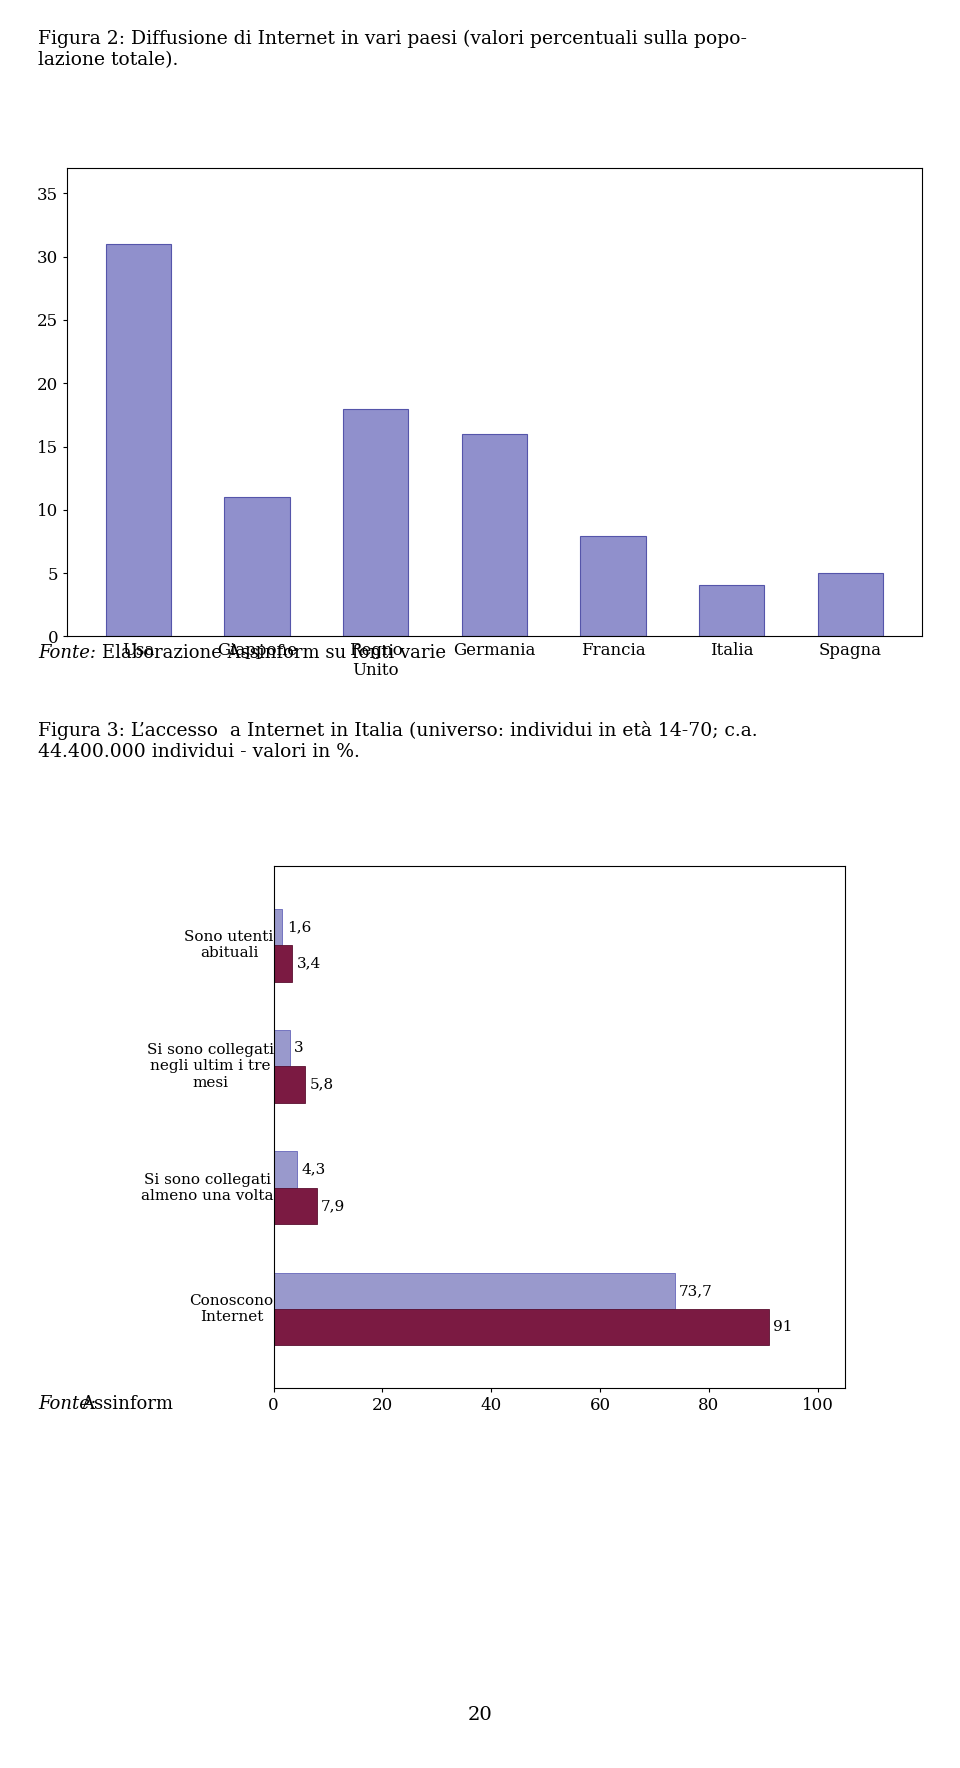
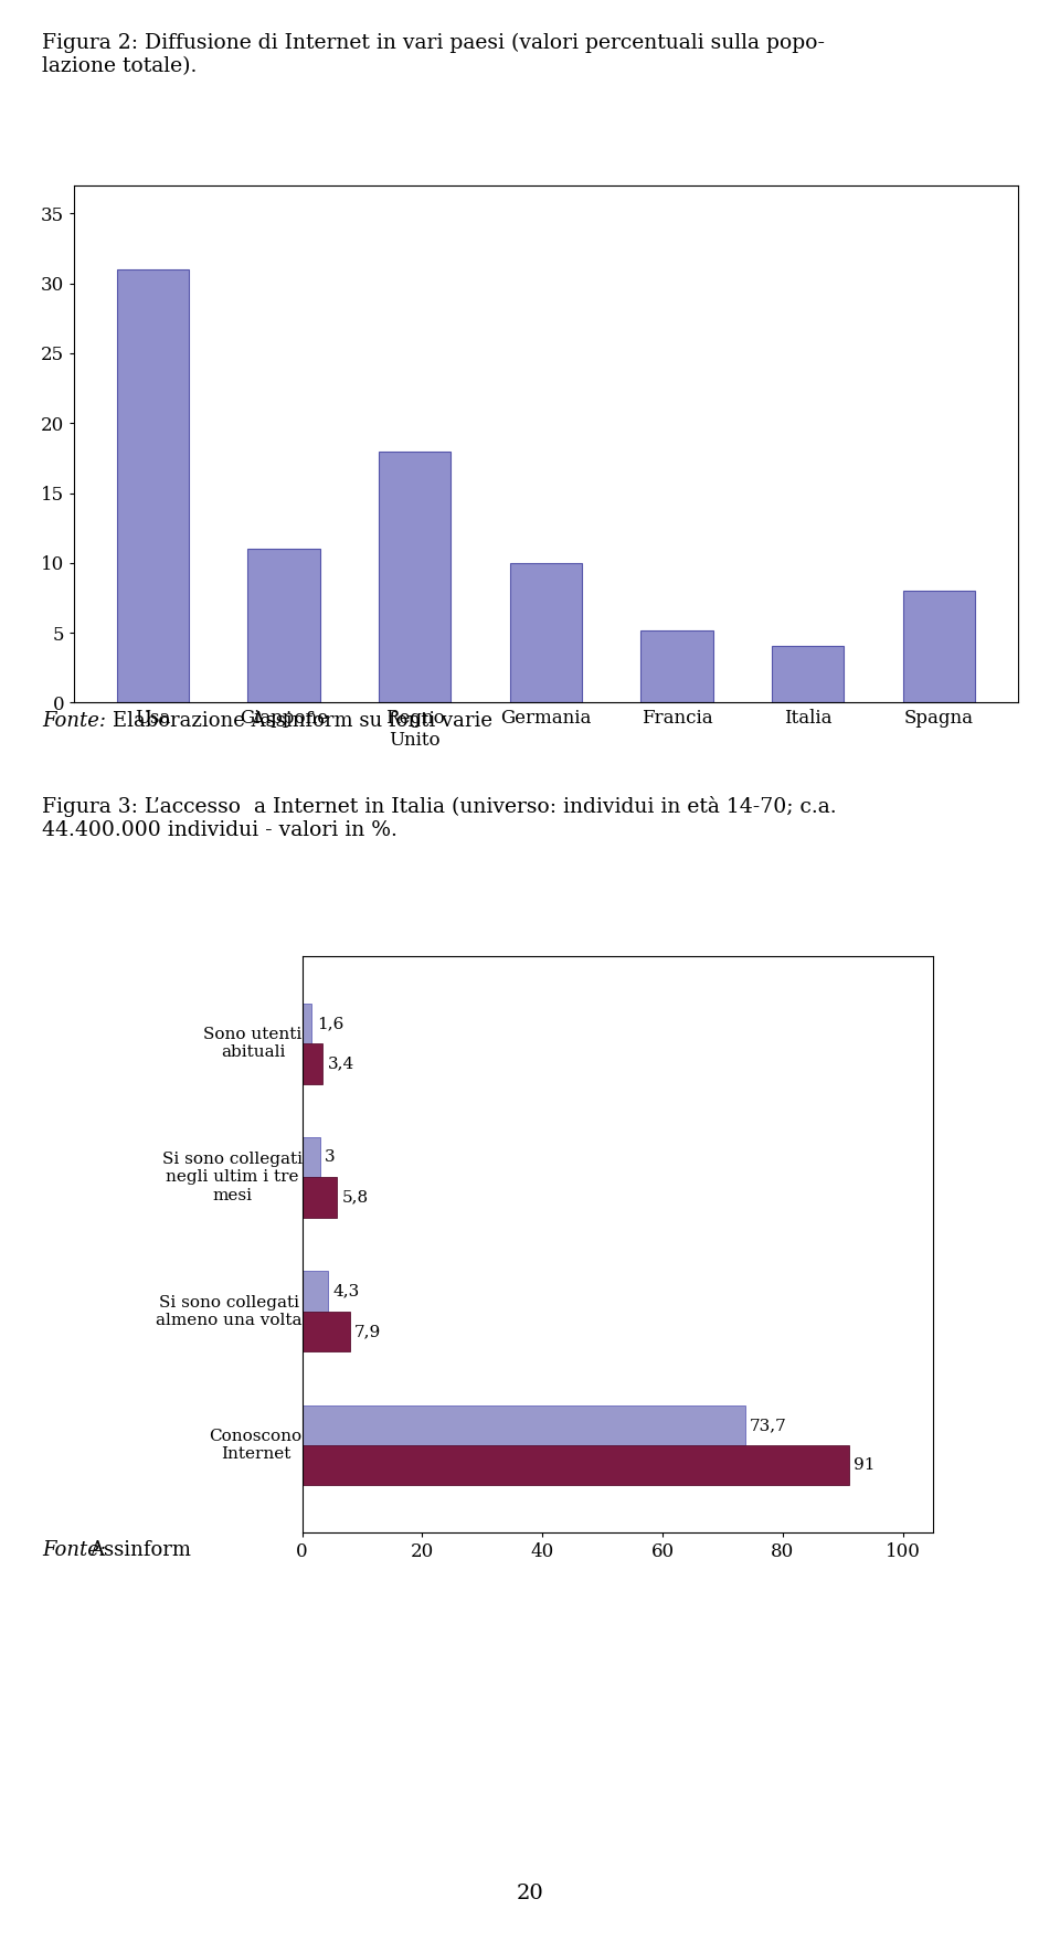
Germania: 16.0 -> 10.0
Francia: 7.9 -> 5.2
Spagna: 5.0 -> 8.0
